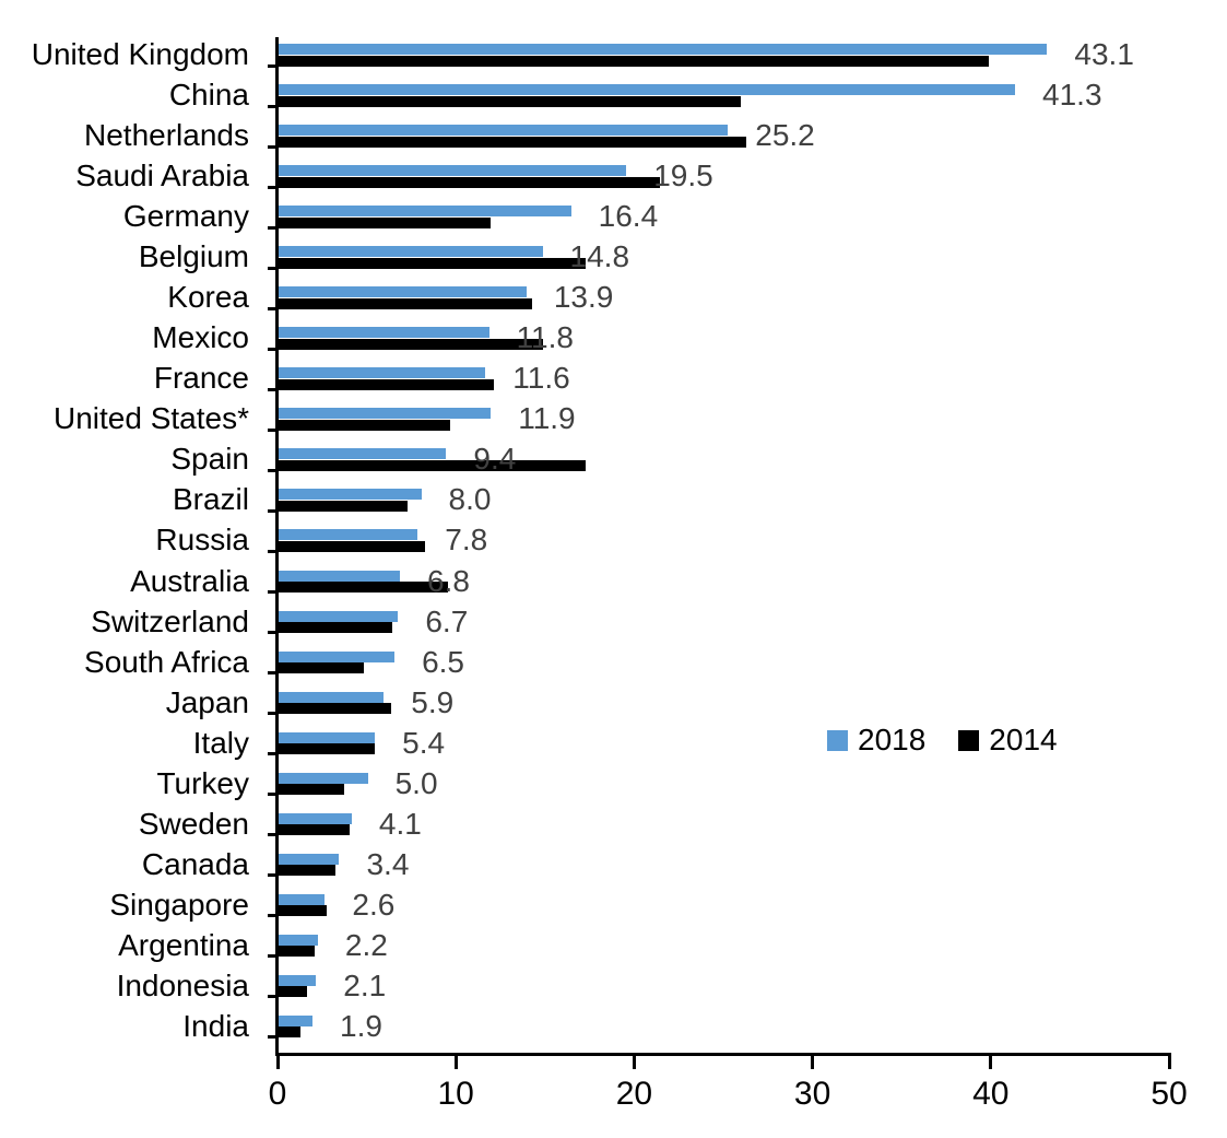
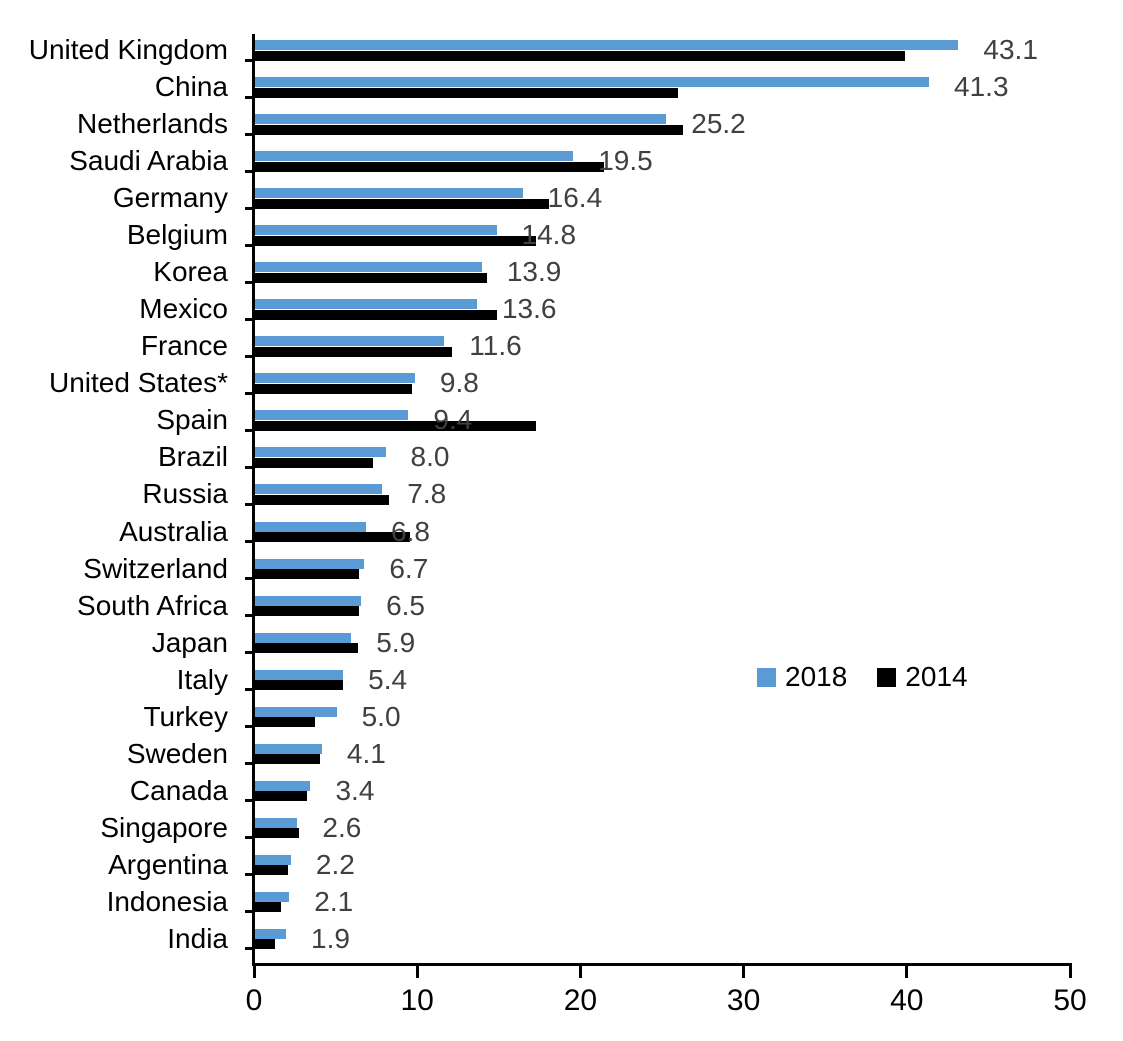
2014/Germany: 11.9 -> 18.0
2018/Mexico: 11.8 -> 13.6
2018/United States*: 11.9 -> 9.8
2014/South Africa: 4.8 -> 6.4
